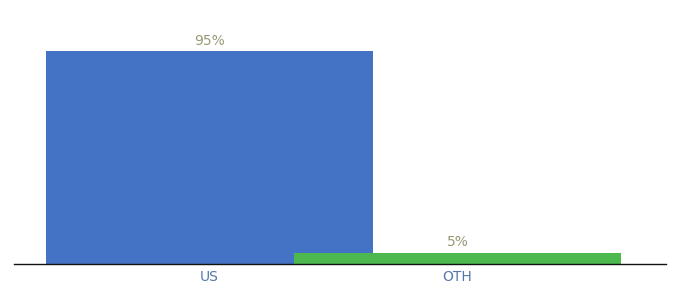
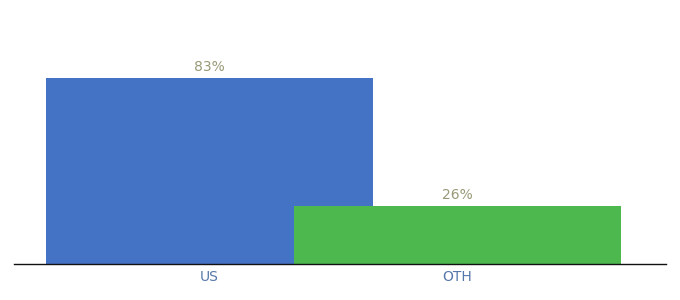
US: 95% -> 83%
OTH: 5% -> 26%
